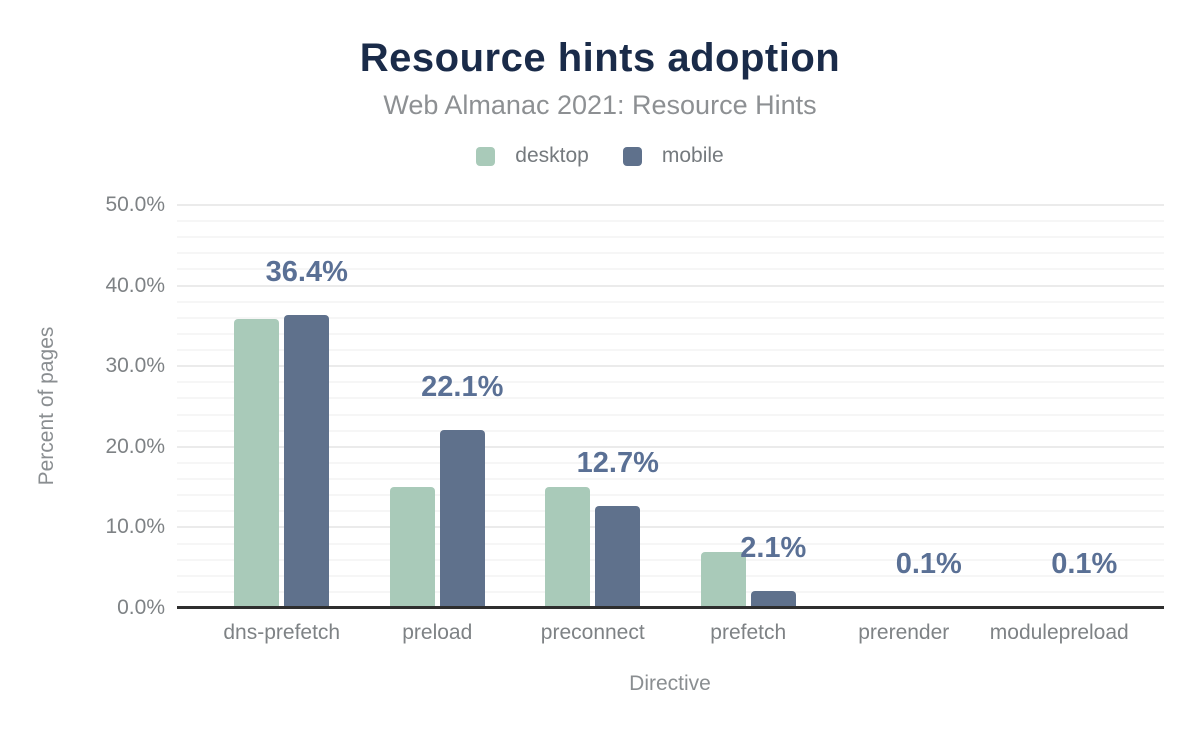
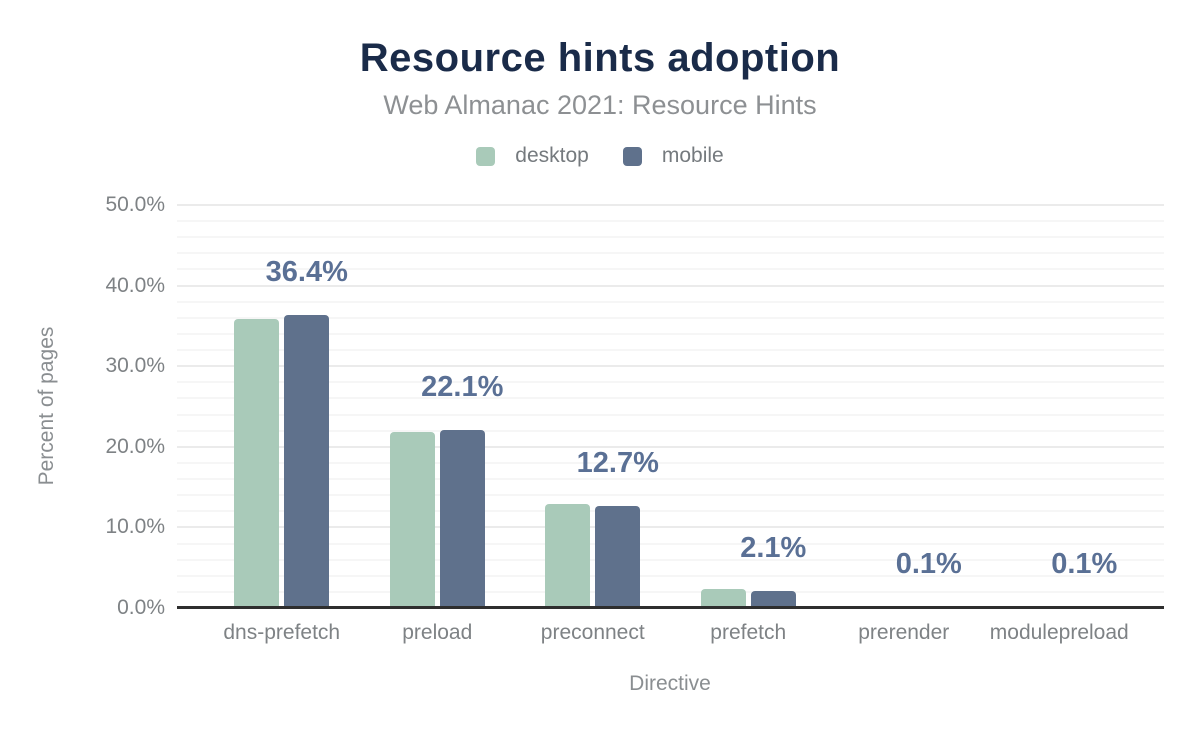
desktop/preload: 15% -> 22%
desktop/preconnect: 15% -> 13%
desktop/prefetch: 7% -> 2%
